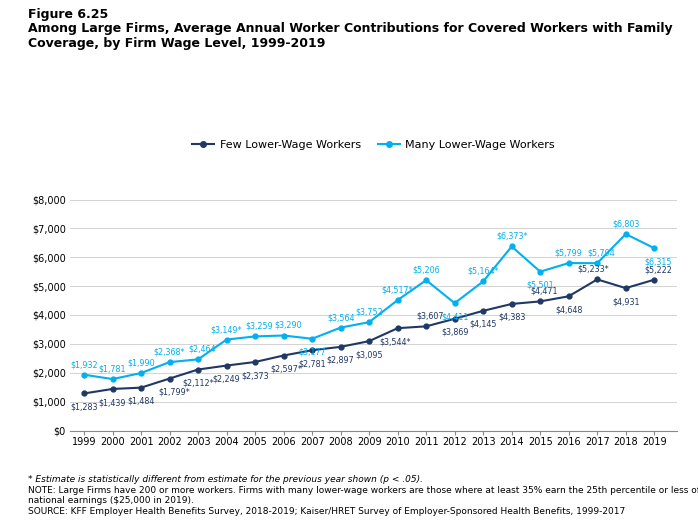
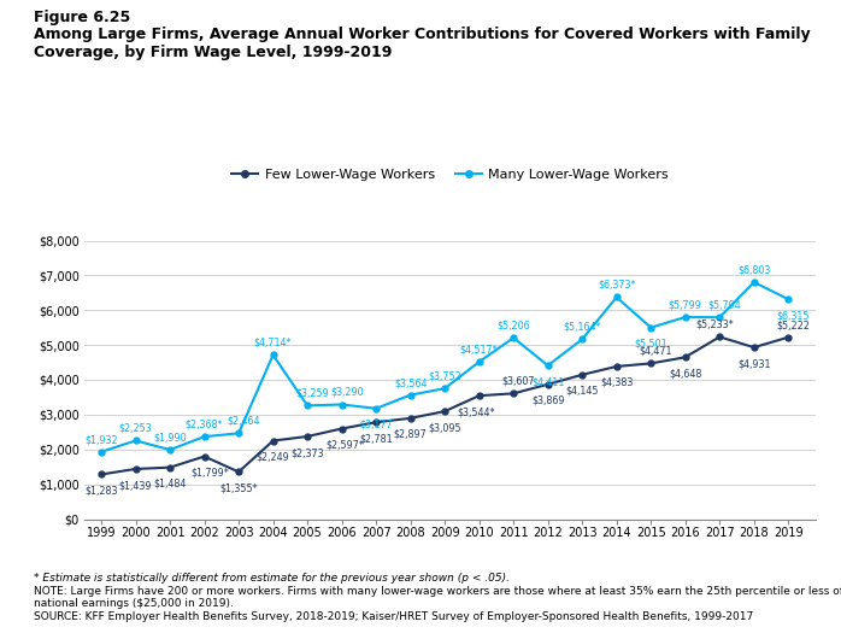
Many Lower-Wage Workers/2000: $1,781 -> $2,253
Few Lower-Wage Workers/2003: $2,112* -> $1,355*
Many Lower-Wage Workers/2004: $3,149* -> $4,714*
